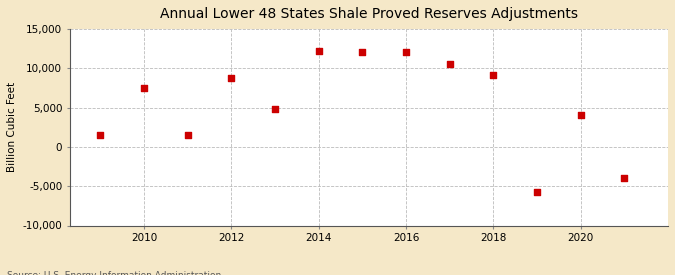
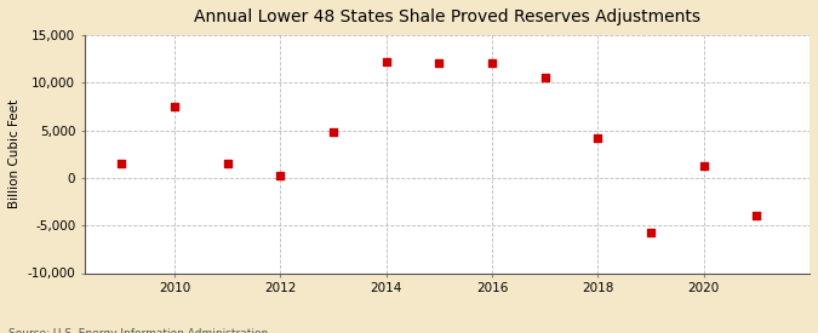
2012: 8,800 -> 300
2018: 9,200 -> 4,200
2020: 4,000 -> 1,200
